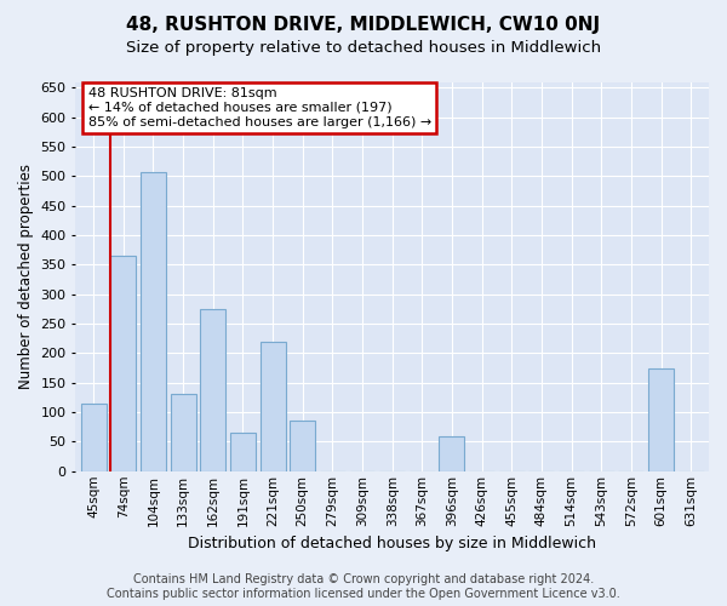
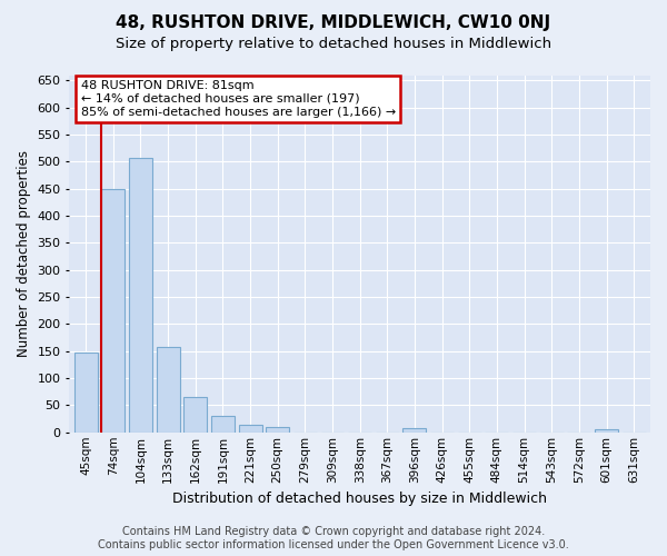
45sqm: 115 -> 147
74sqm: 365 -> 450
133sqm: 130 -> 158
162sqm: 275 -> 65
191sqm: 65 -> 30
221sqm: 220 -> 13
250sqm: 85 -> 9
396sqm: 60 -> 7
601sqm: 175 -> 6
